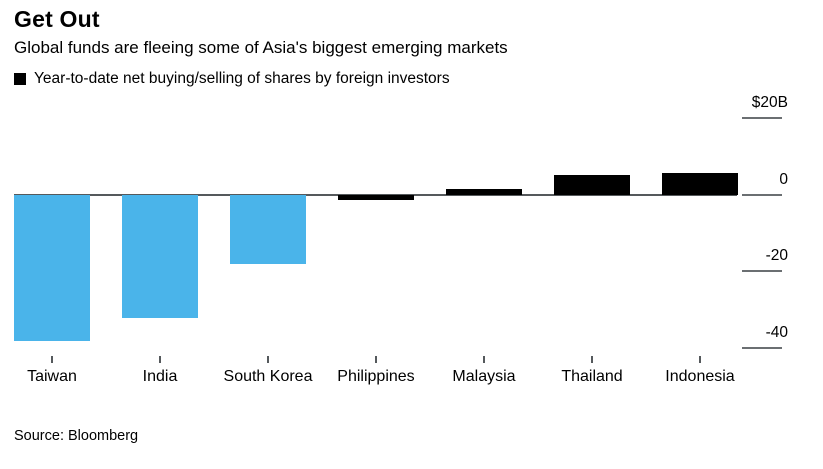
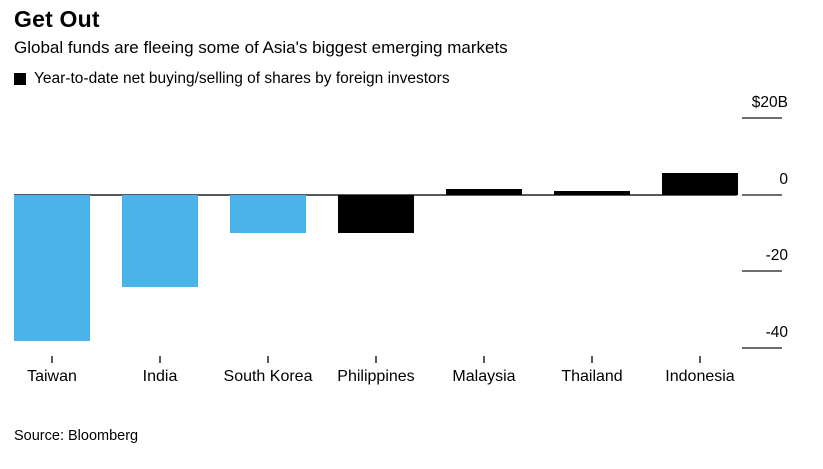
India: -$32B -> -$24B
South Korea: -$18B -> -$10B
Philippines: -$2B -> -$10B
Thailand: $5B -> $1B
